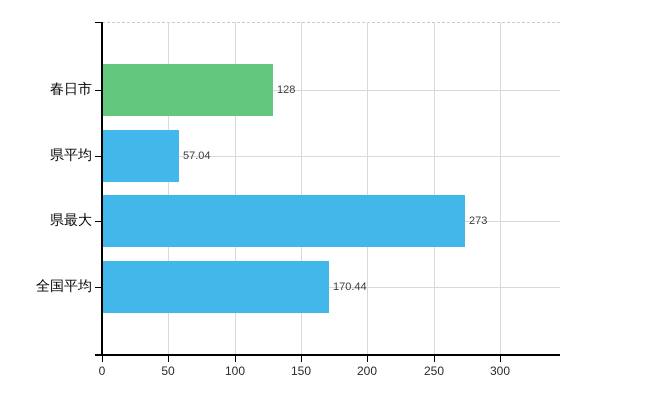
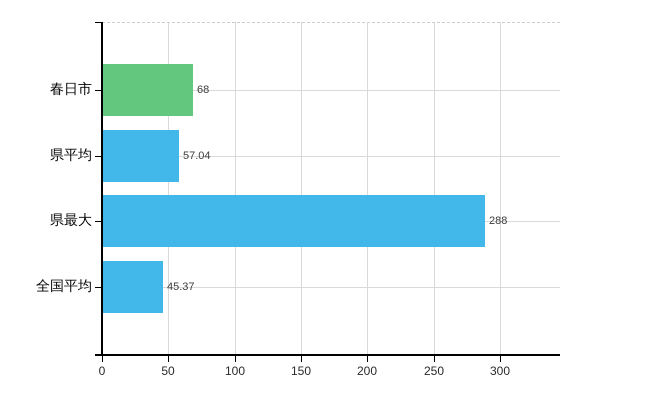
春日市: 128 -> 68
県最大: 273 -> 288
全国平均: 170.44 -> 45.37
